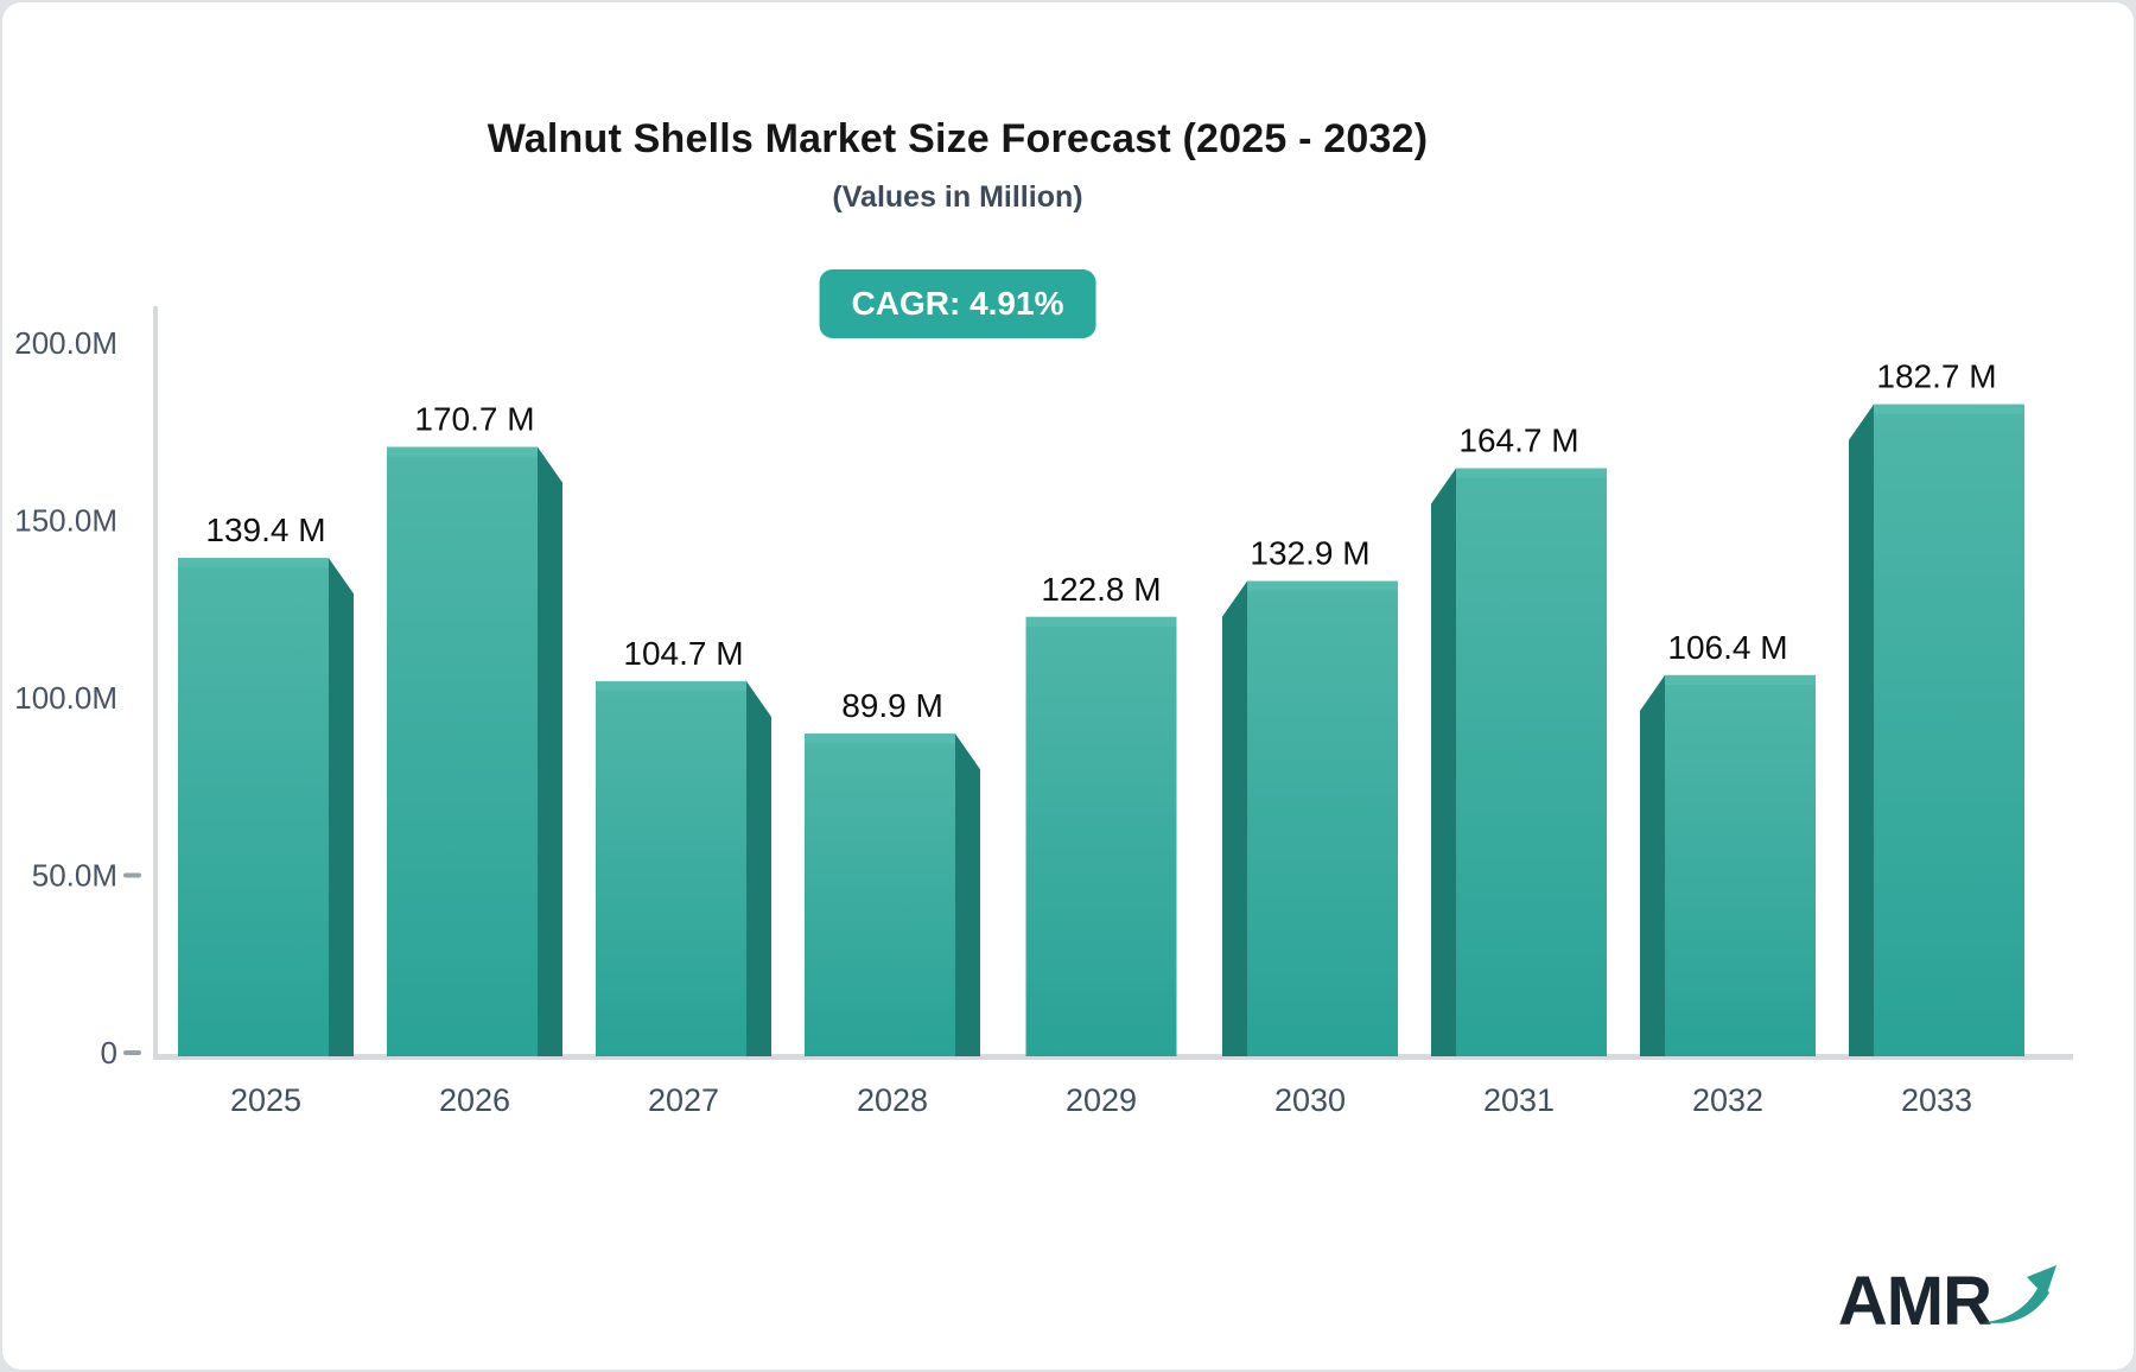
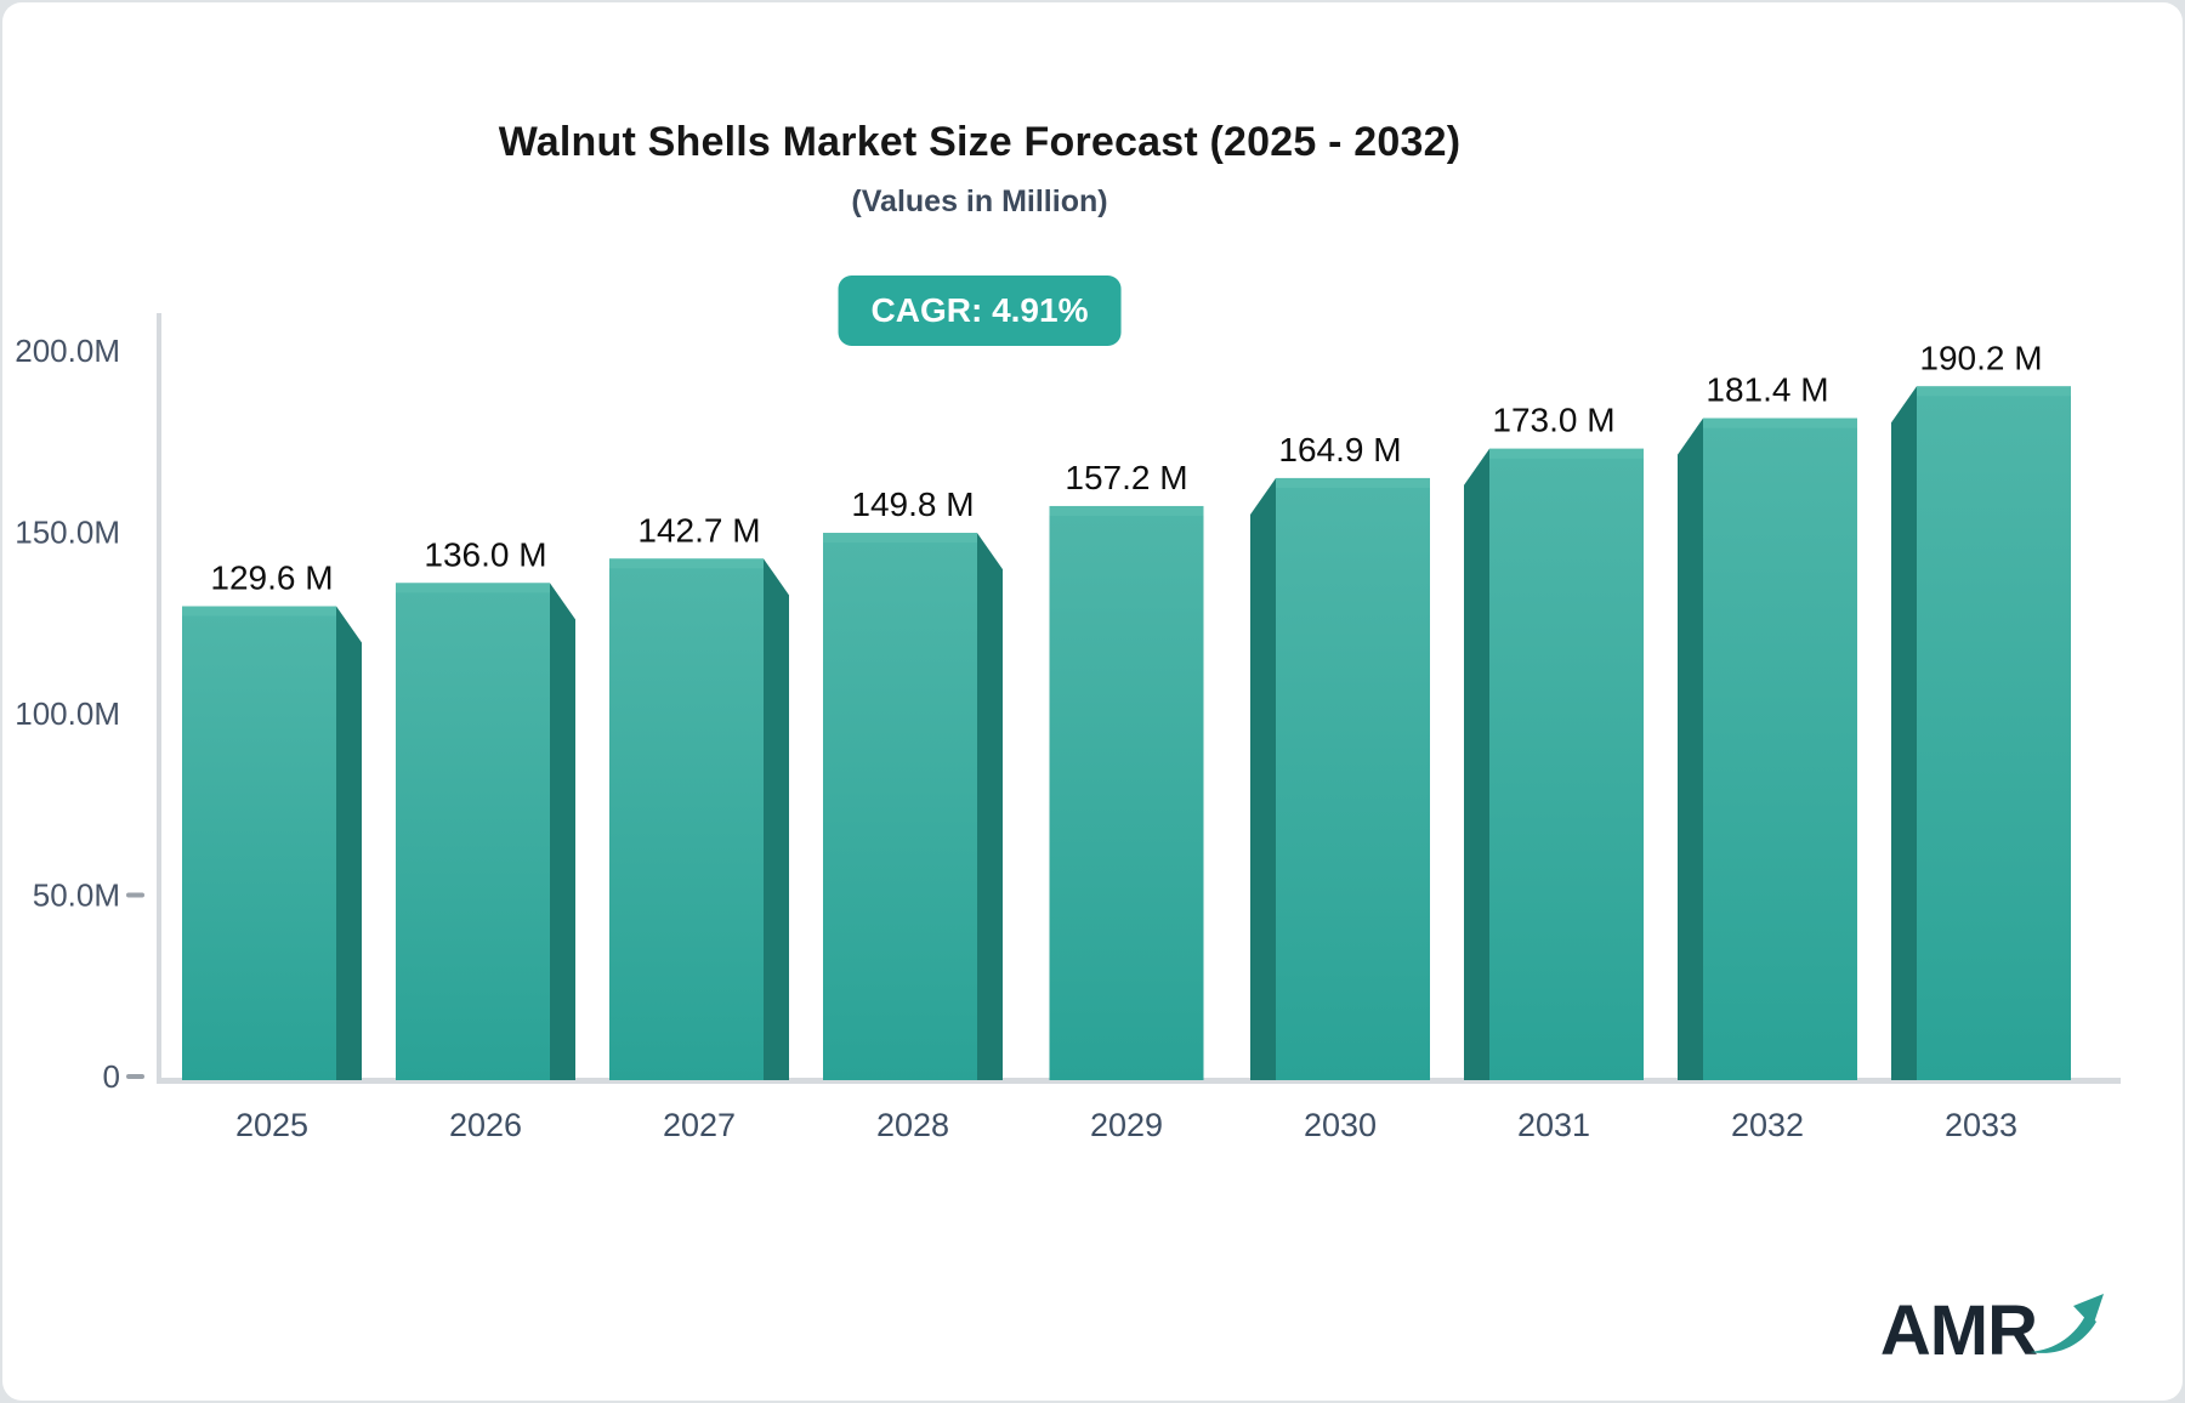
2025: 139.4 -> 129.6
2026: 170.7 -> 136.0
2027: 104.7 -> 142.7
2028: 89.9 -> 149.8
2029: 122.8 -> 157.2
2030: 132.9 -> 164.9
2031: 164.7 -> 173.0
2032: 106.4 -> 181.4
2033: 182.7 -> 190.2
